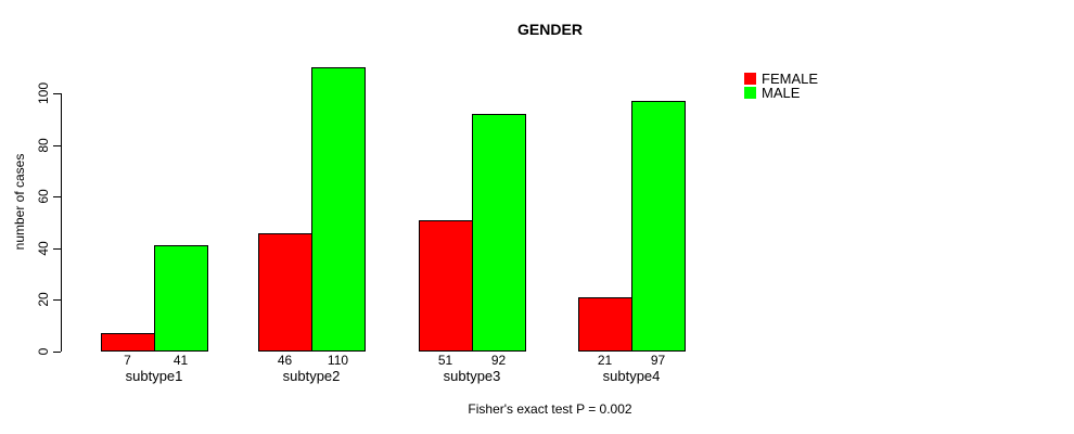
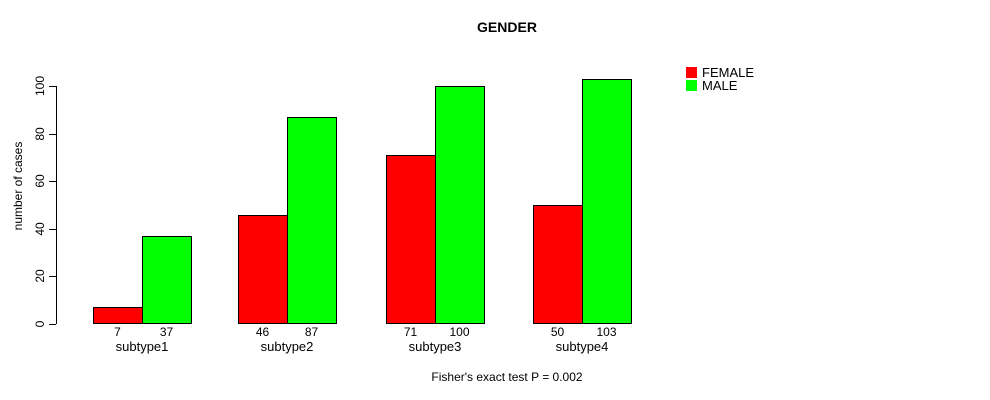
MALE/subtype1: 41 -> 37
MALE/subtype2: 110 -> 87
FEMALE/subtype3: 51 -> 71
MALE/subtype3: 92 -> 100
FEMALE/subtype4: 21 -> 50
MALE/subtype4: 97 -> 103
